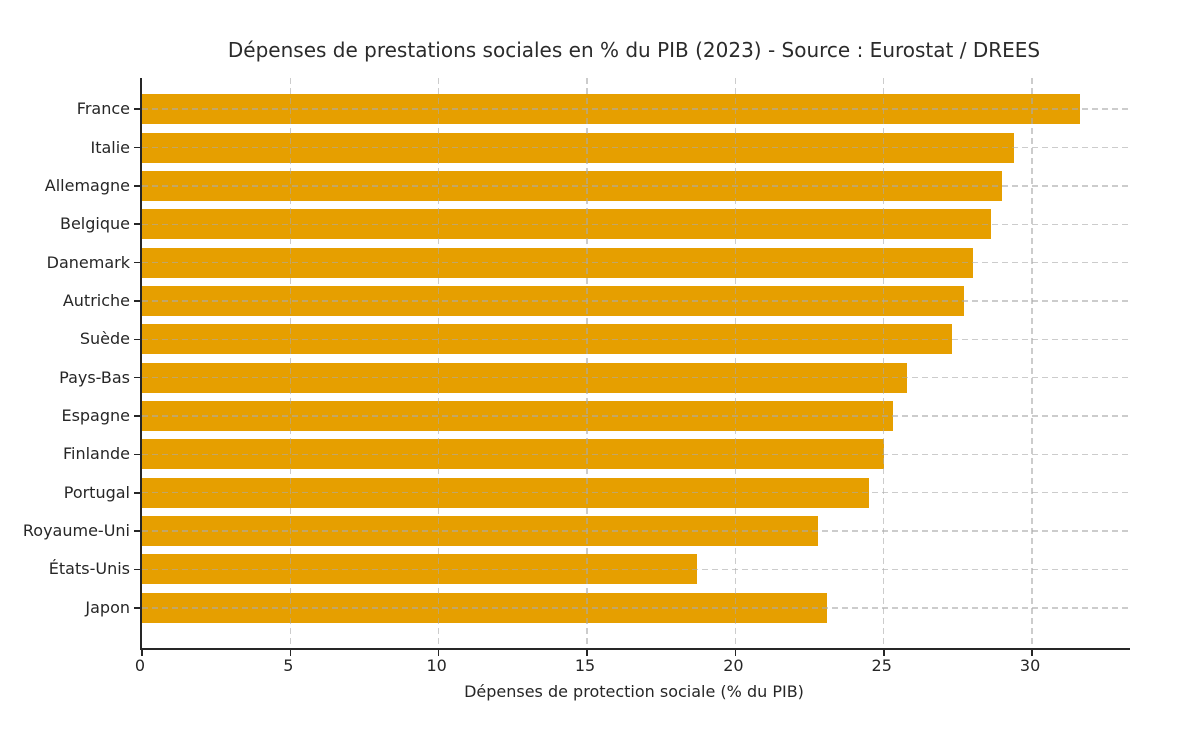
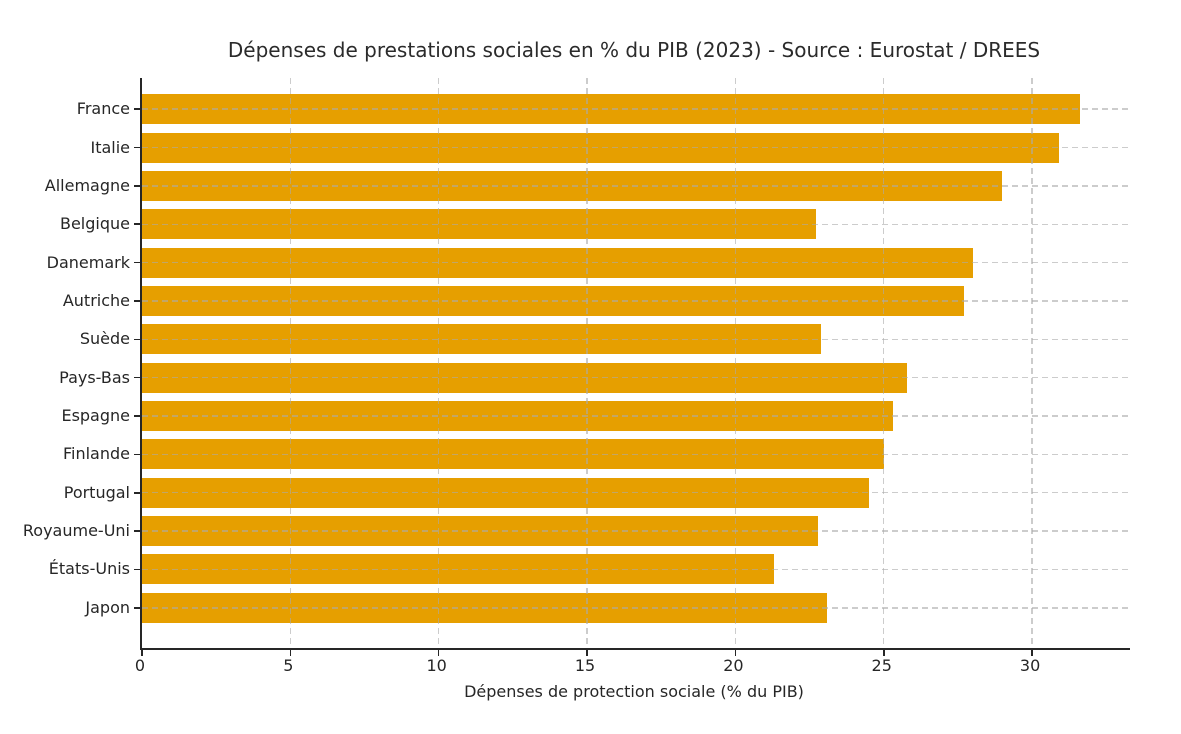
Italie: 29.4 -> 30.9
Belgique: 28.6 -> 22.7
Suède: 27.3 -> 22.9
États-Unis: 18.7 -> 21.3
